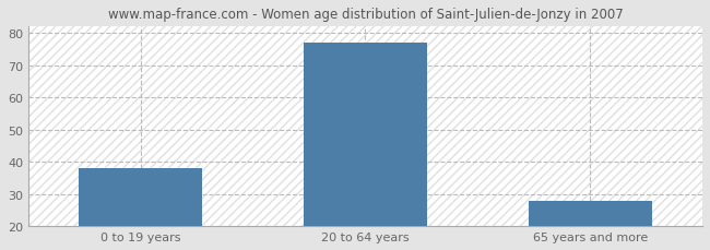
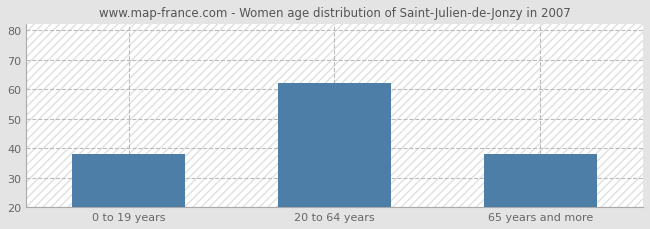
20 to 64 years: 77 -> 62
65 years and more: 28 -> 38
